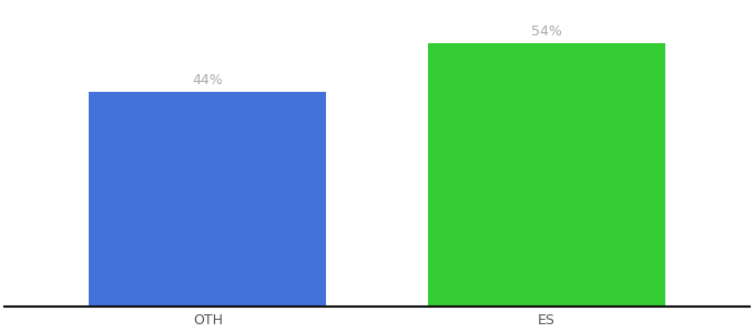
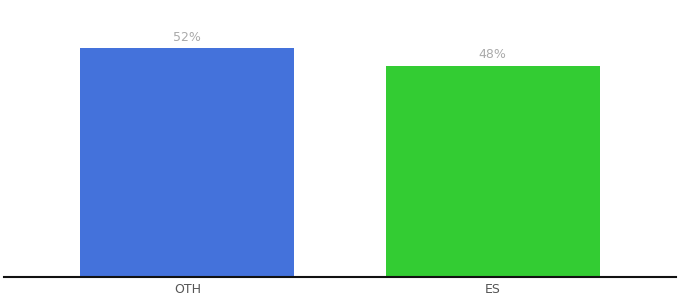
OTH: 44% -> 52%
ES: 54% -> 48%
